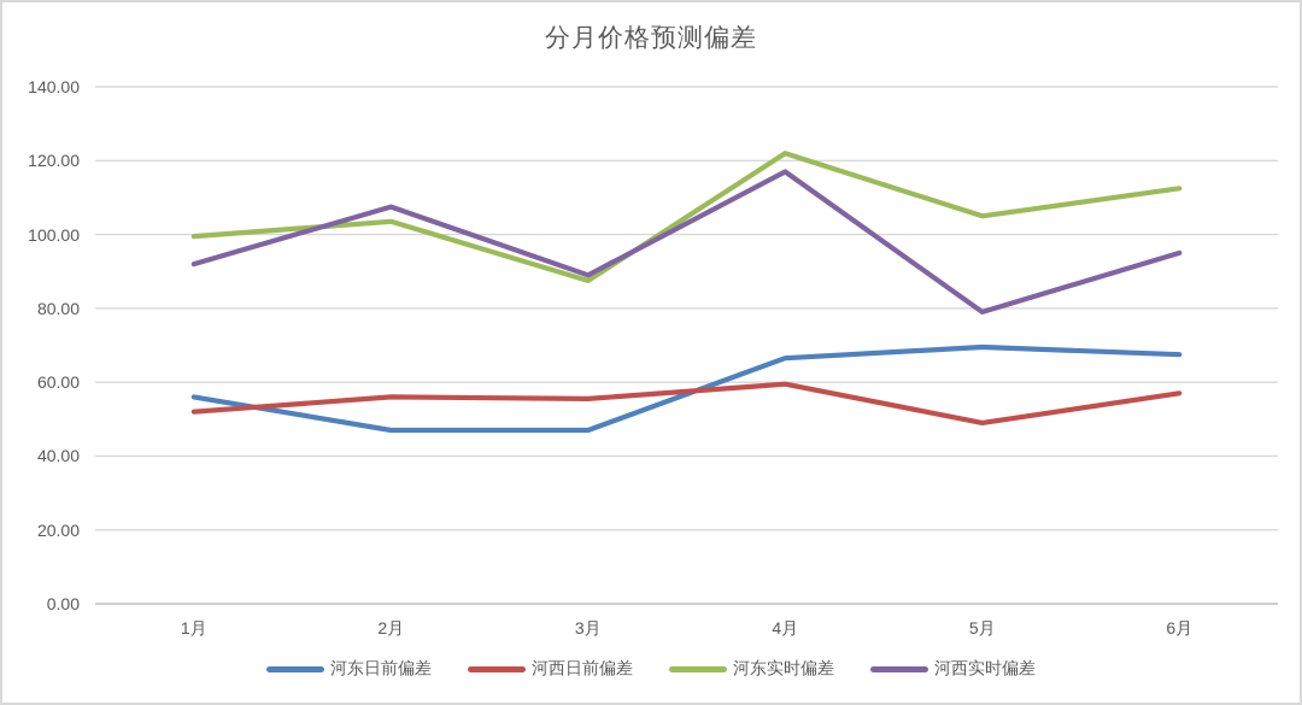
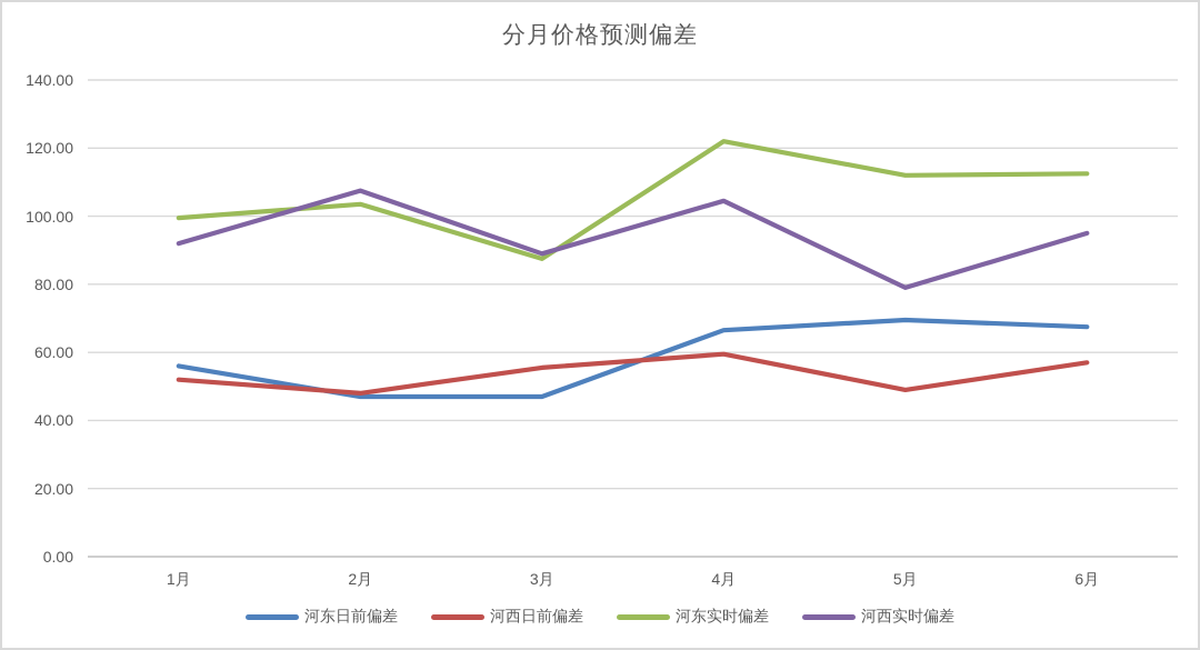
河西日前偏差/2月: 56 -> 48
河西实时偏差/4月: 117 -> 104
河东实时偏差/5月: 105 -> 112
